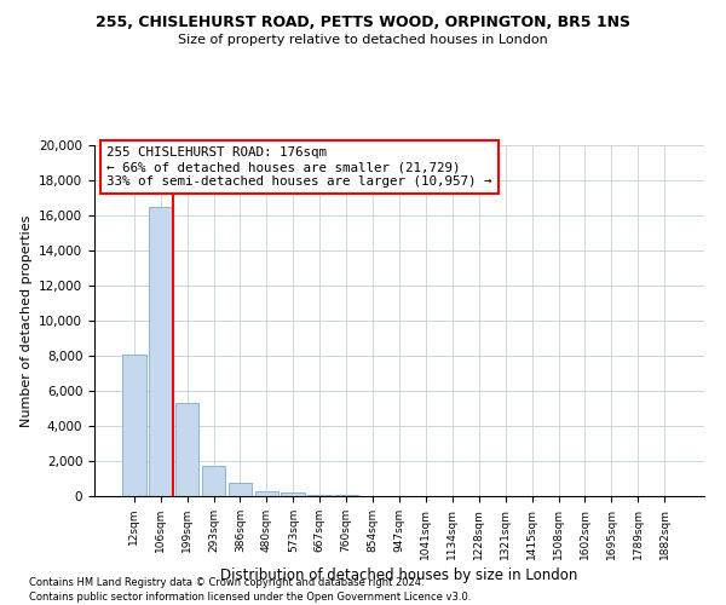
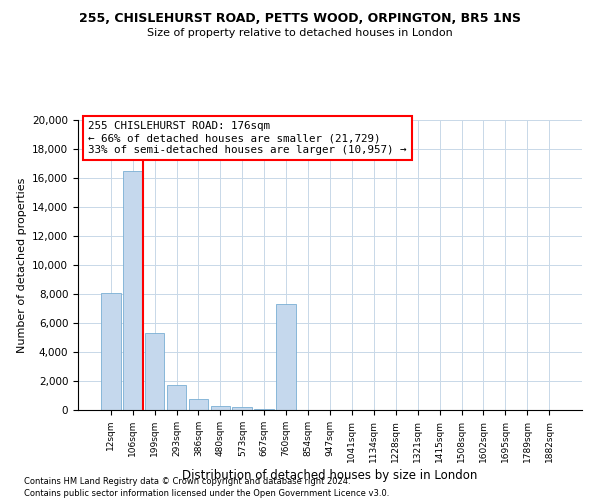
760sqm: 100 -> 7,300
